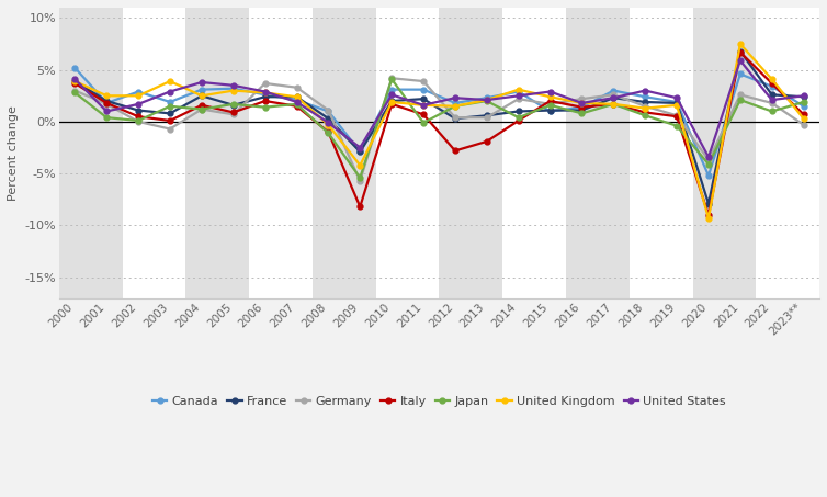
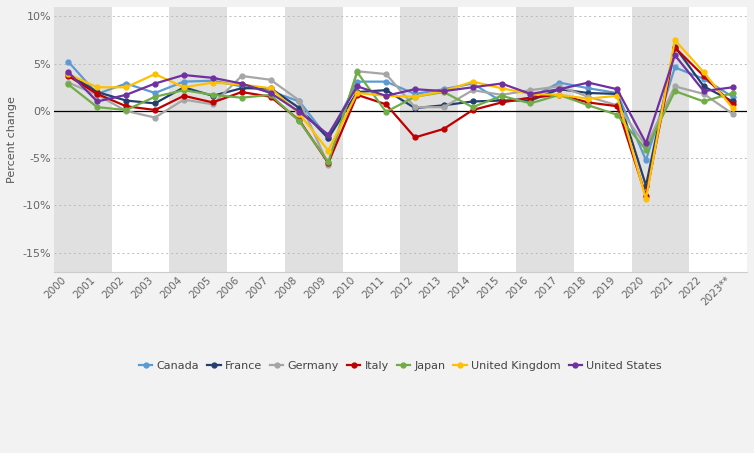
Japan/2004: 1.2% -> 2.2%
Italy/2009: -8.2% -> -5.5%
Italy/2015: 2.0% -> 0.9%
France/2023**: 2.4% -> 1.0%
